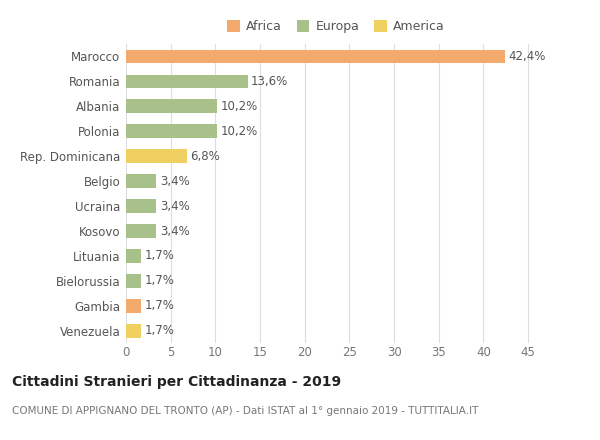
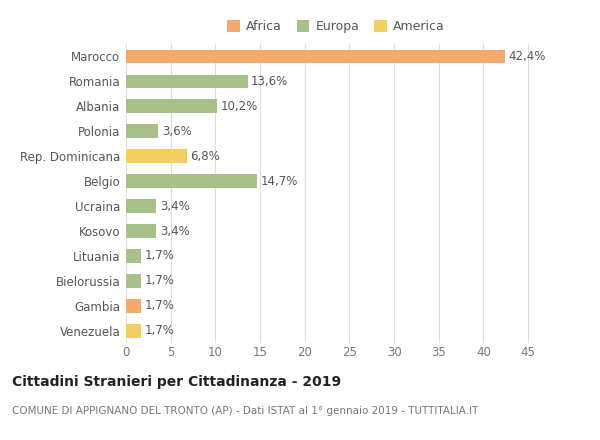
Polonia: 10,2% -> 3,6%
Belgio: 3,4% -> 14,7%
